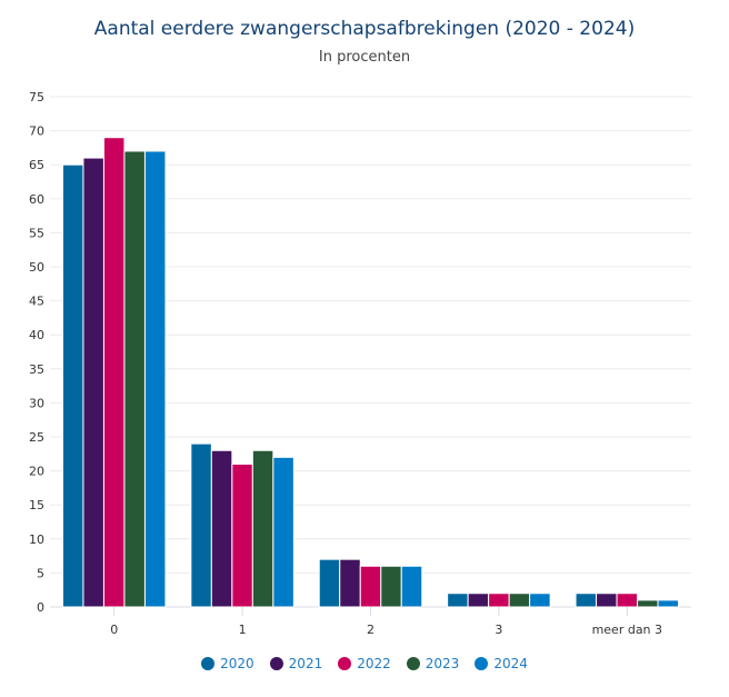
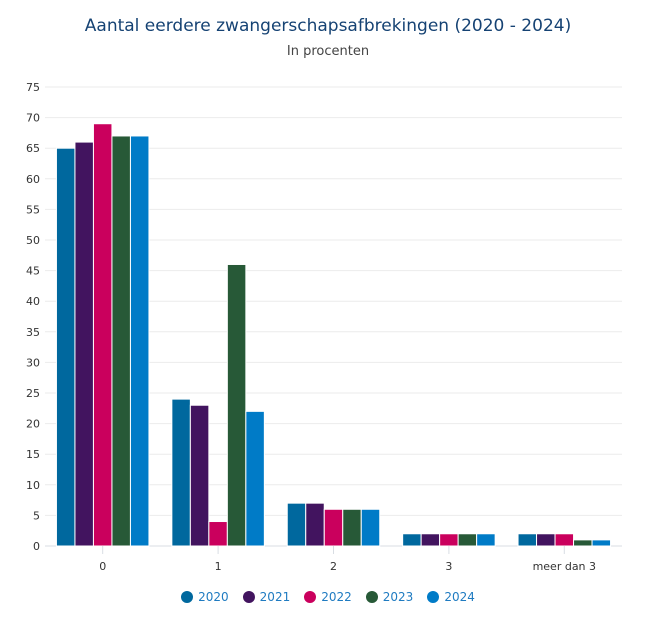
2022/1: 21 -> 4
2023/1: 23 -> 46
